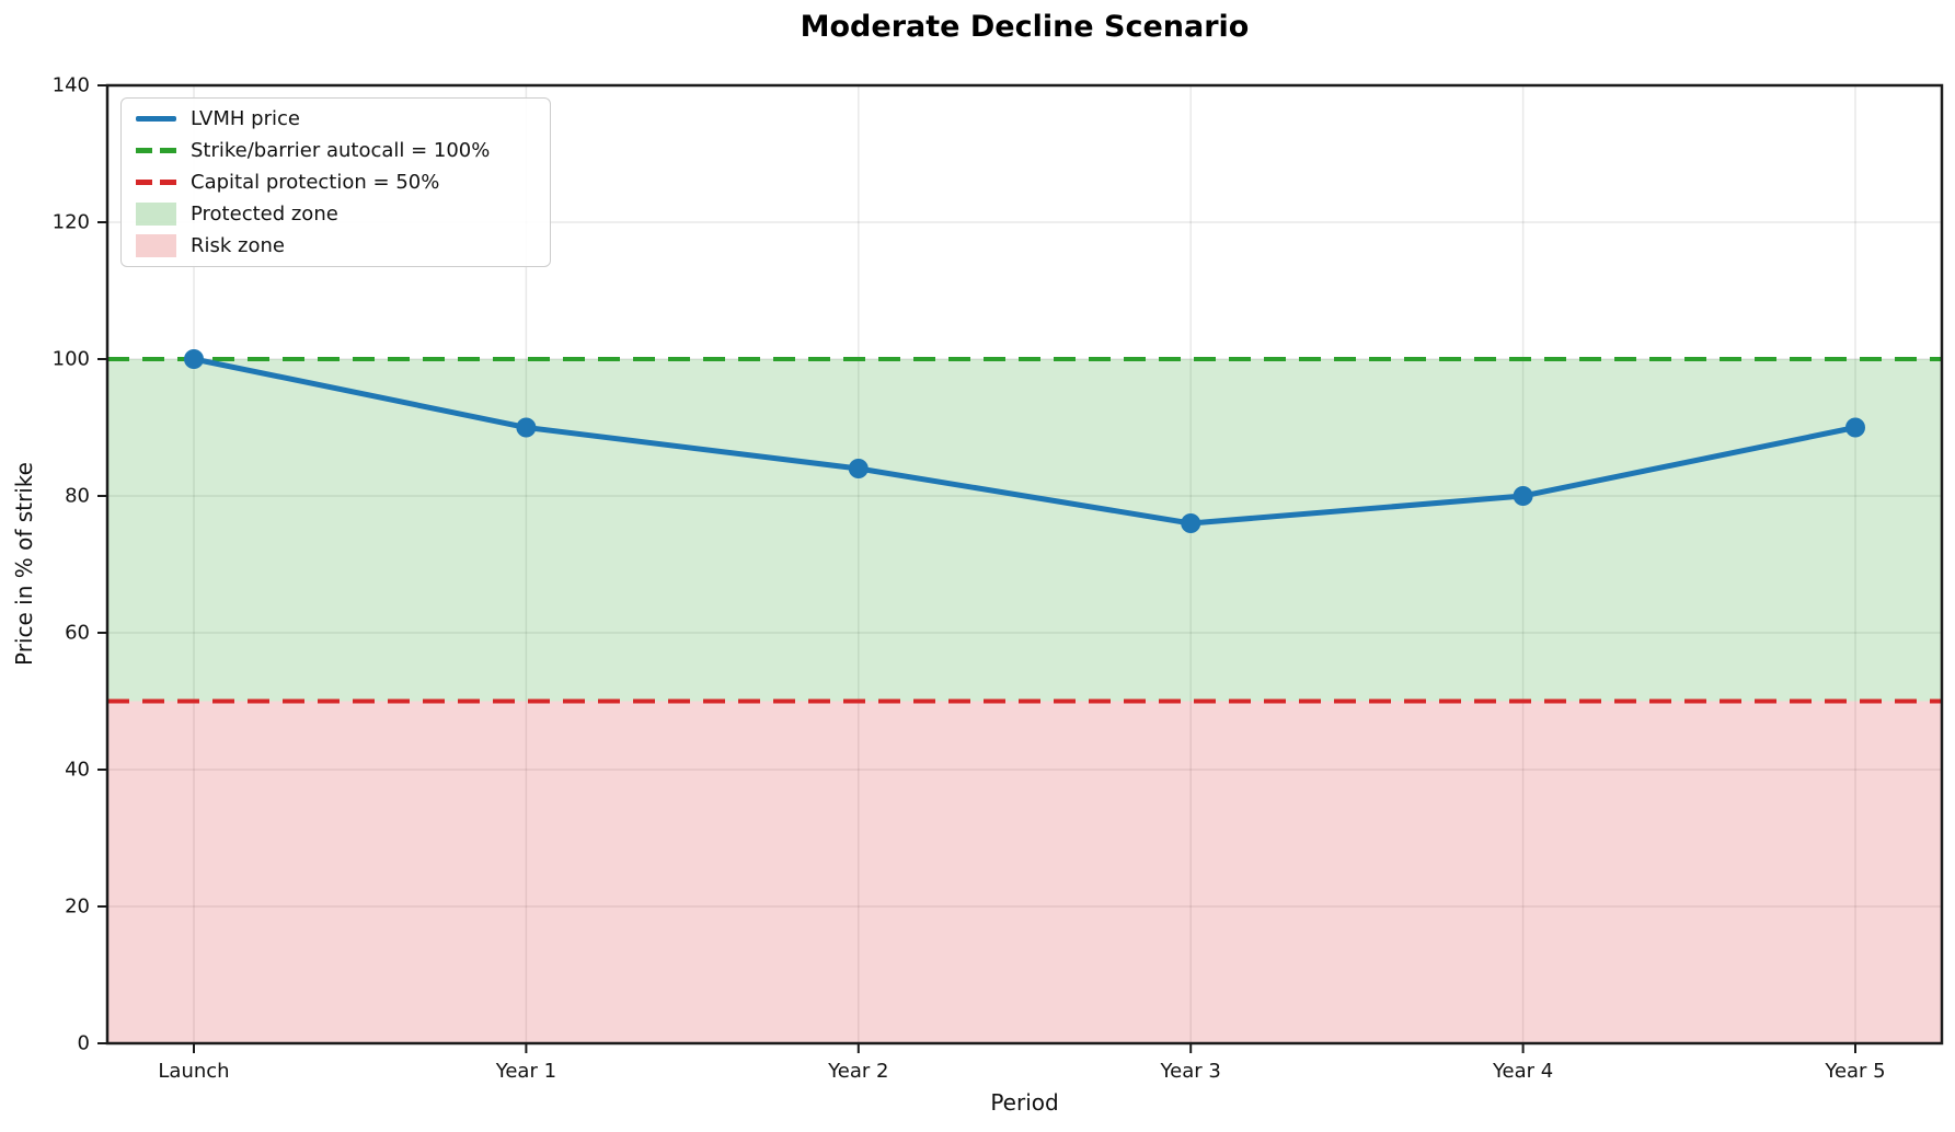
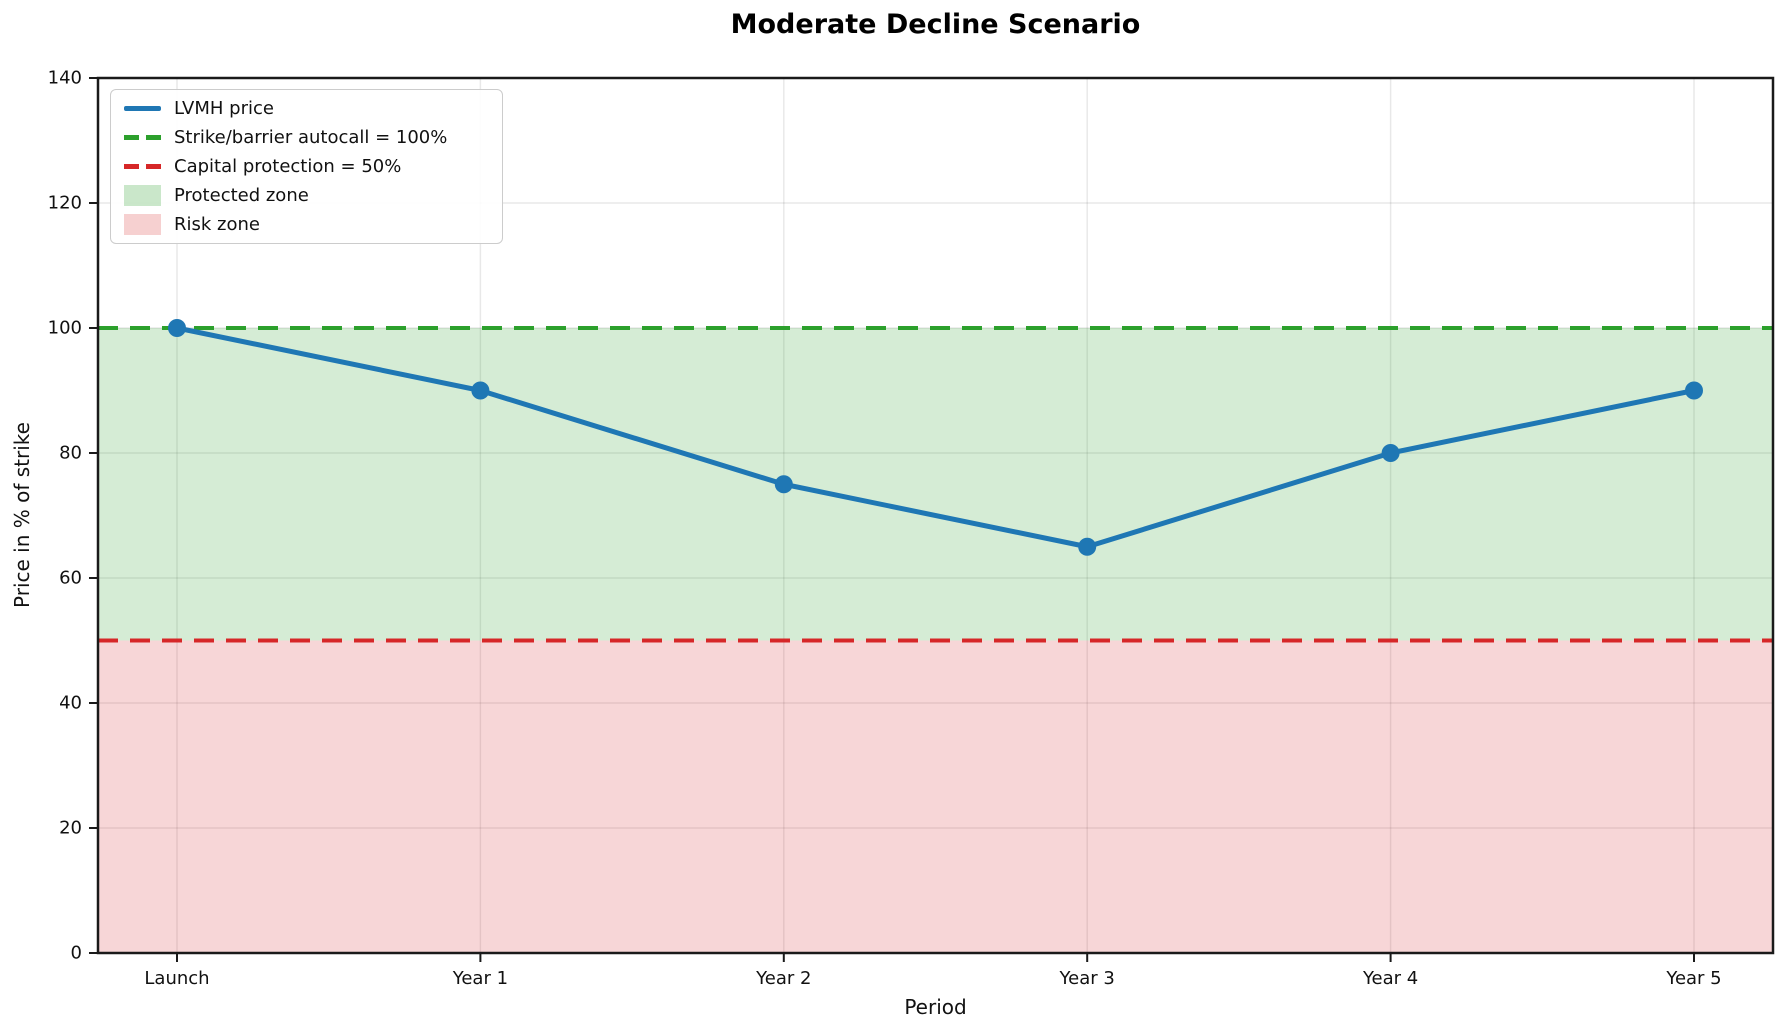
Year 2: 84 -> 75
Year 3: 76 -> 65
